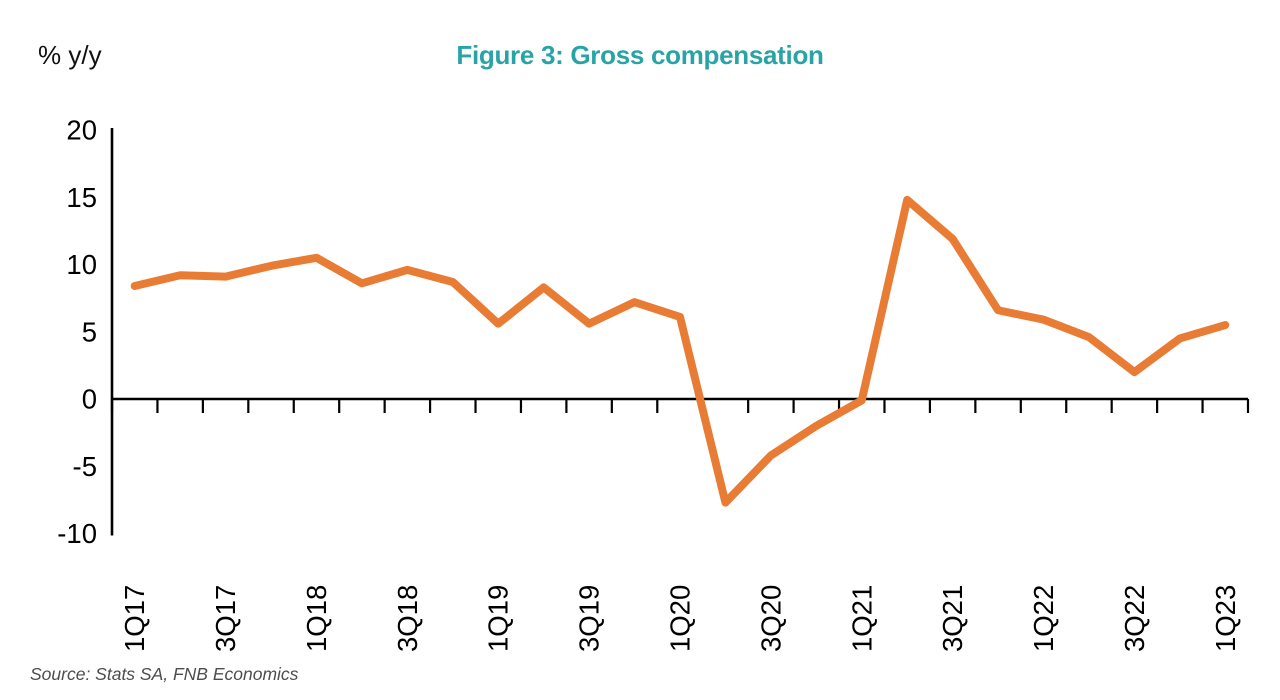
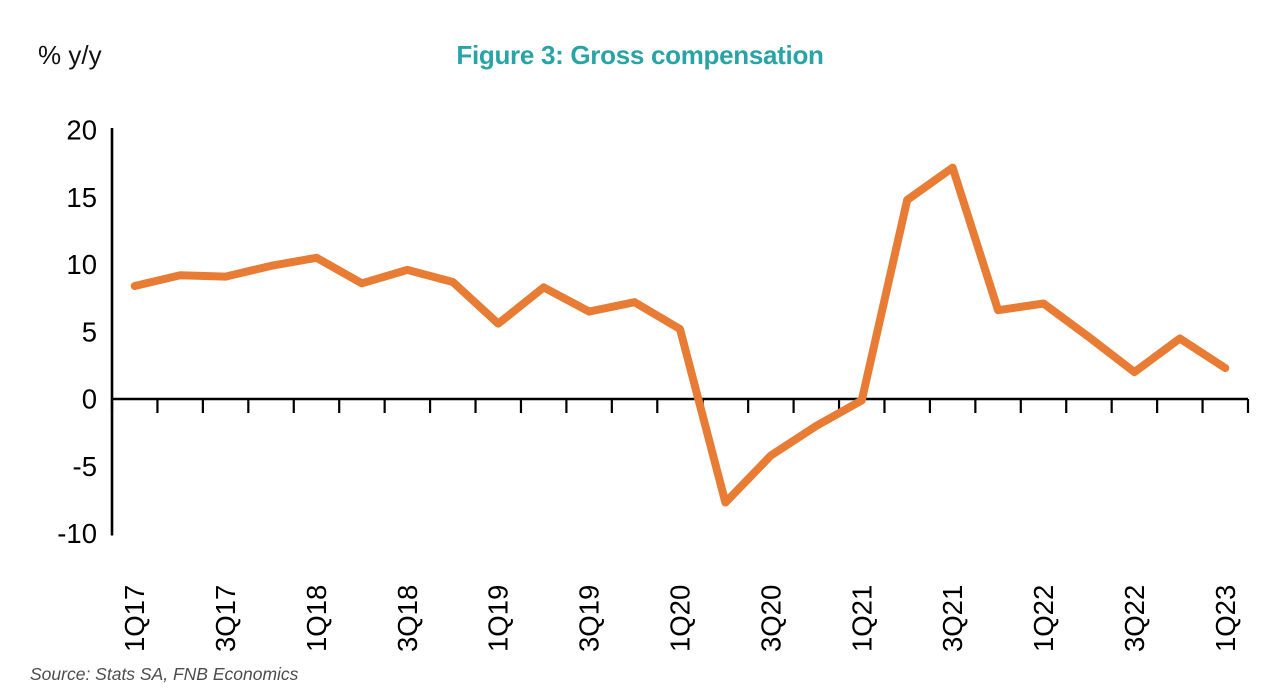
3Q19: 5.6 -> 6.5
1Q20: 6.1 -> 5.2
3Q21: 11.9 -> 17.2
1Q22: 5.9 -> 7.1
1Q23: 5.5 -> 2.3
